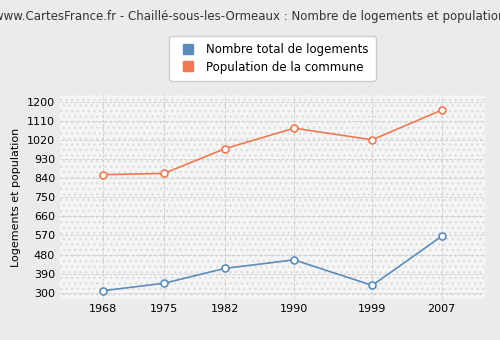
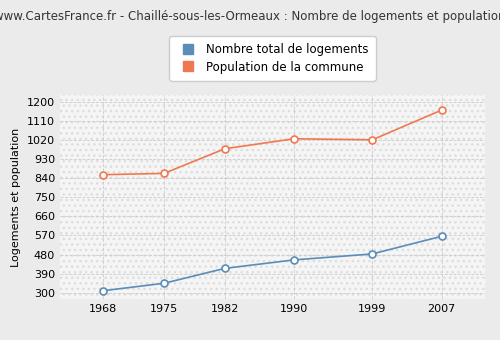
Population de la commune/1990: 1075 -> 1025
Nombre total de logements/1999: 335 -> 483
